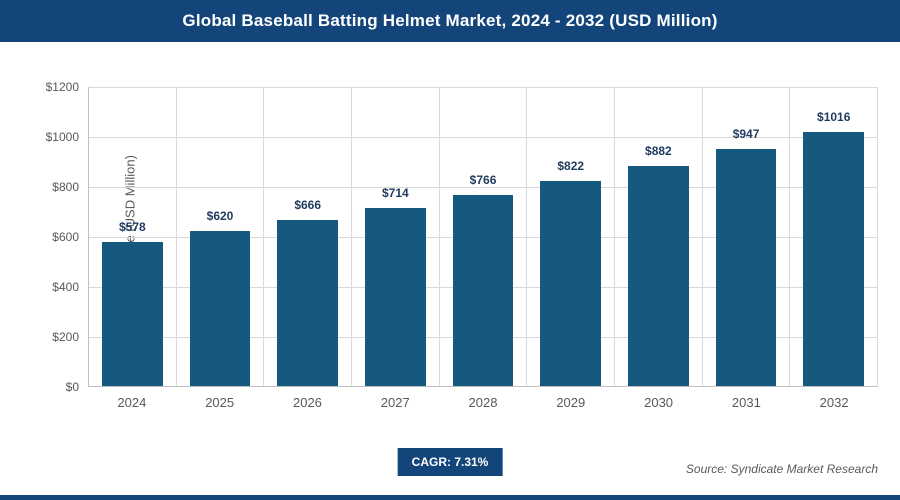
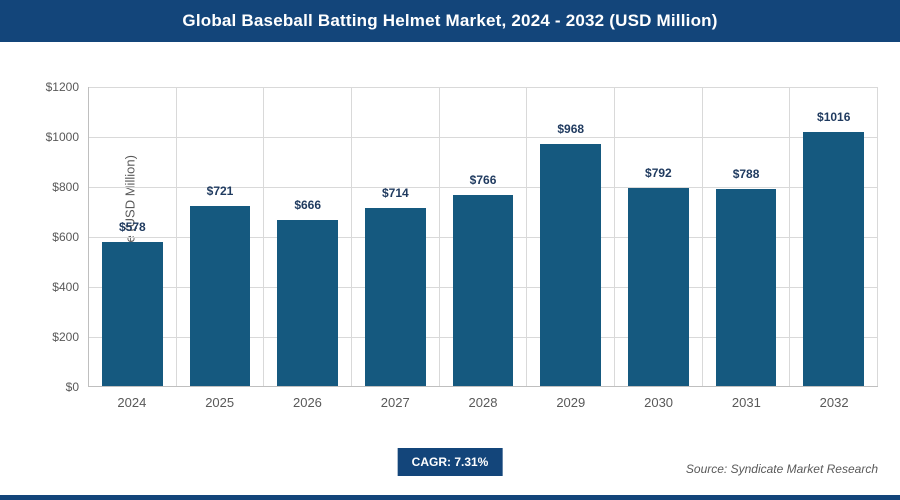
2025: $620 -> $721
2029: $822 -> $968
2030: $882 -> $792
2031: $947 -> $788
